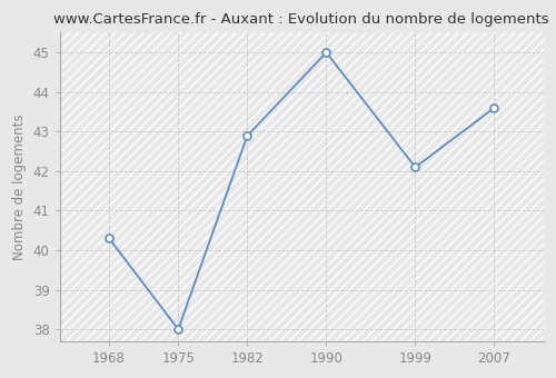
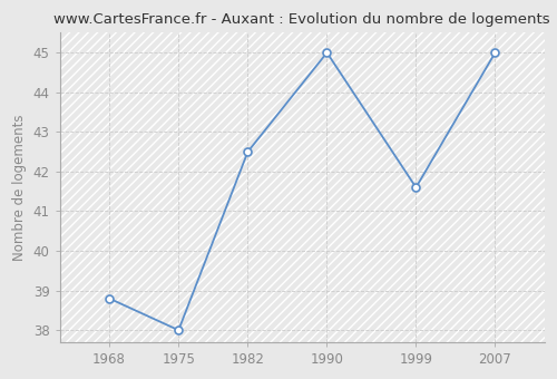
1968: 40.3 -> 38.8
1982: 42.9 -> 42.5
1999: 42.1 -> 41.6
2007: 43.6 -> 45.0
